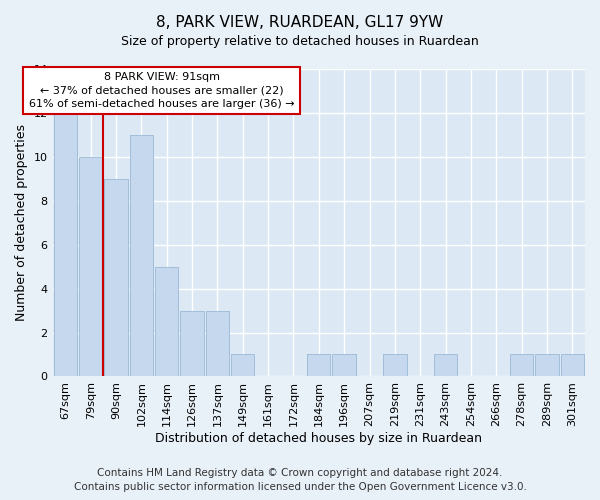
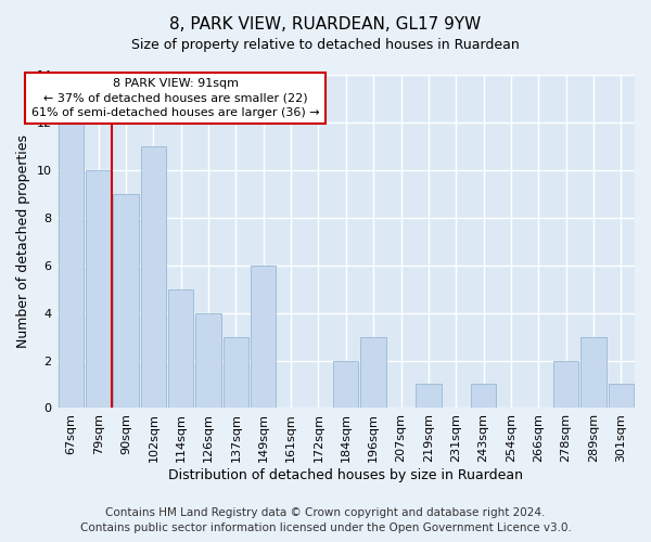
126sqm: 3 -> 4
149sqm: 1 -> 6
184sqm: 1 -> 2
196sqm: 1 -> 3
278sqm: 1 -> 2
289sqm: 1 -> 3
